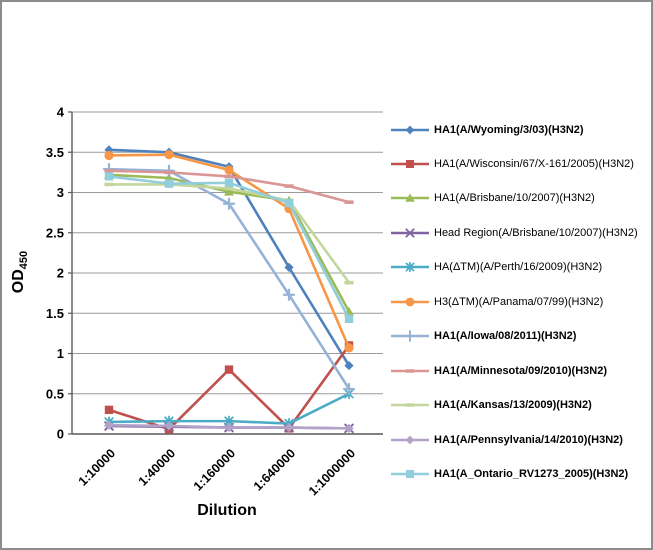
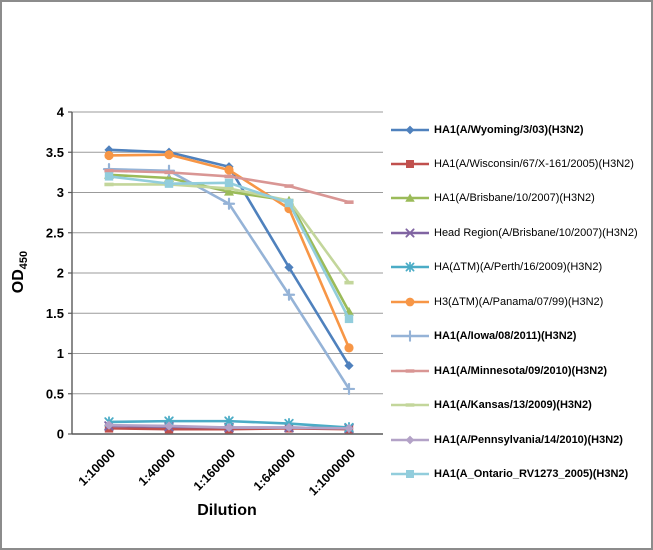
HA1(A/Wisconsin/67/X-161/2005)(H3N2)/1:10000: 0.3 -> 0.1
HA1(A/Wisconsin/67/X-161/2005)(H3N2)/1:160000: 0.8 -> 0.1
HA1(A/Wisconsin/67/X-161/2005)(H3N2)/1:1000000: 1.1 -> 0.1
HA(ΔTM)(A/Perth/16/2009)(H3N2)/1:1000000: 0.5 -> 0.1
